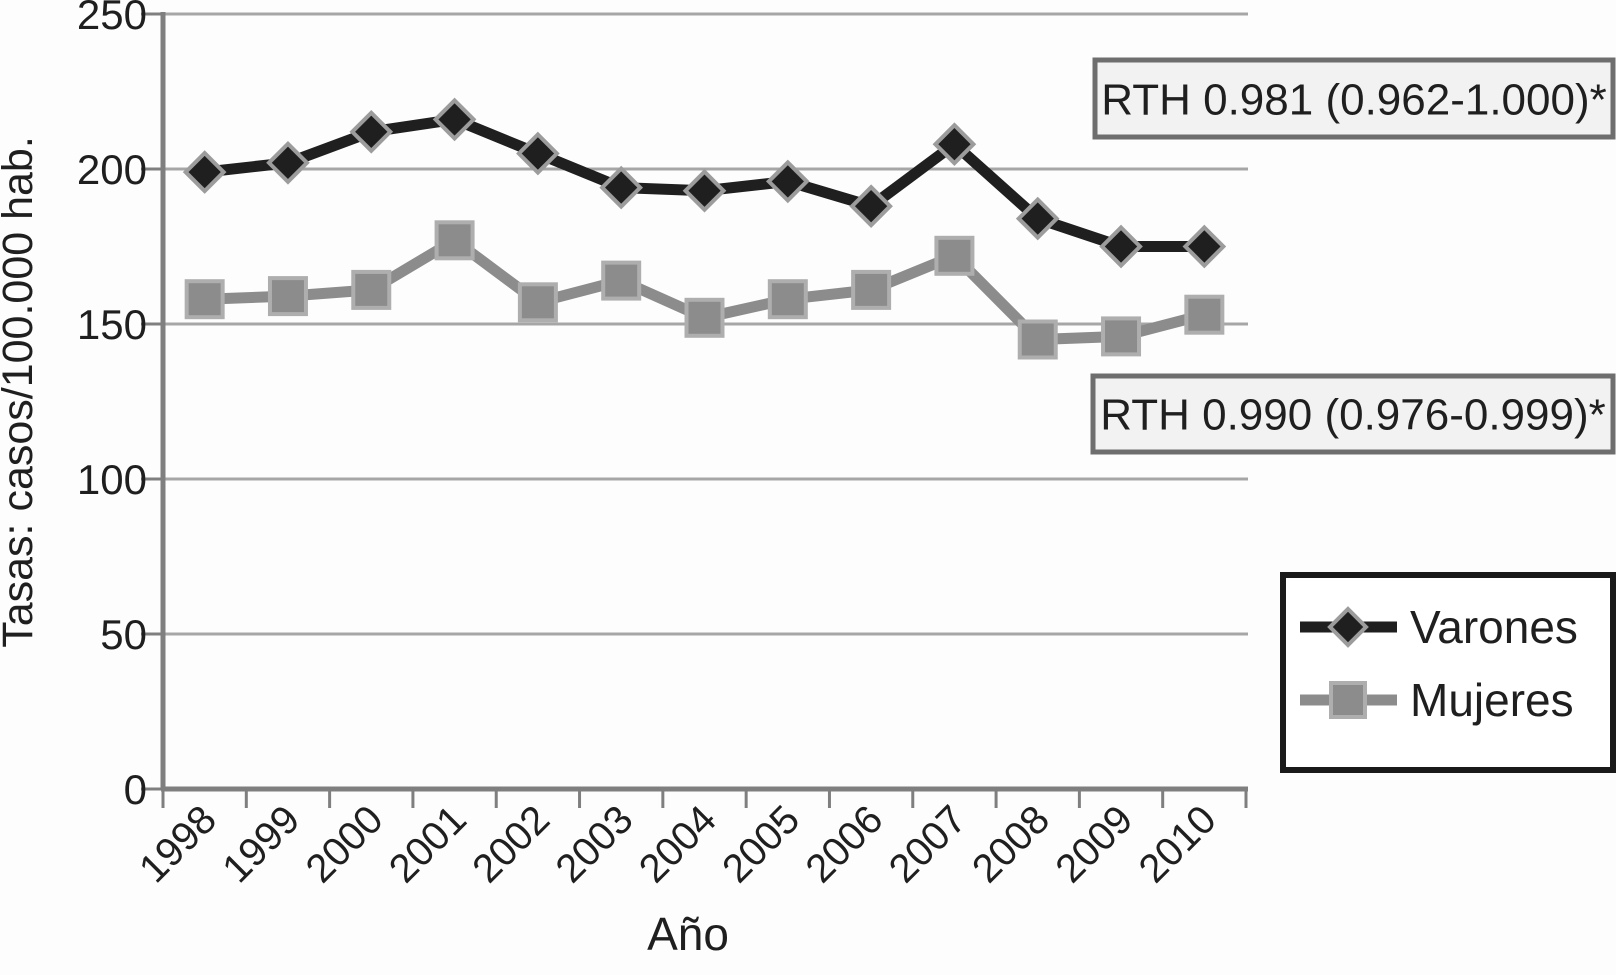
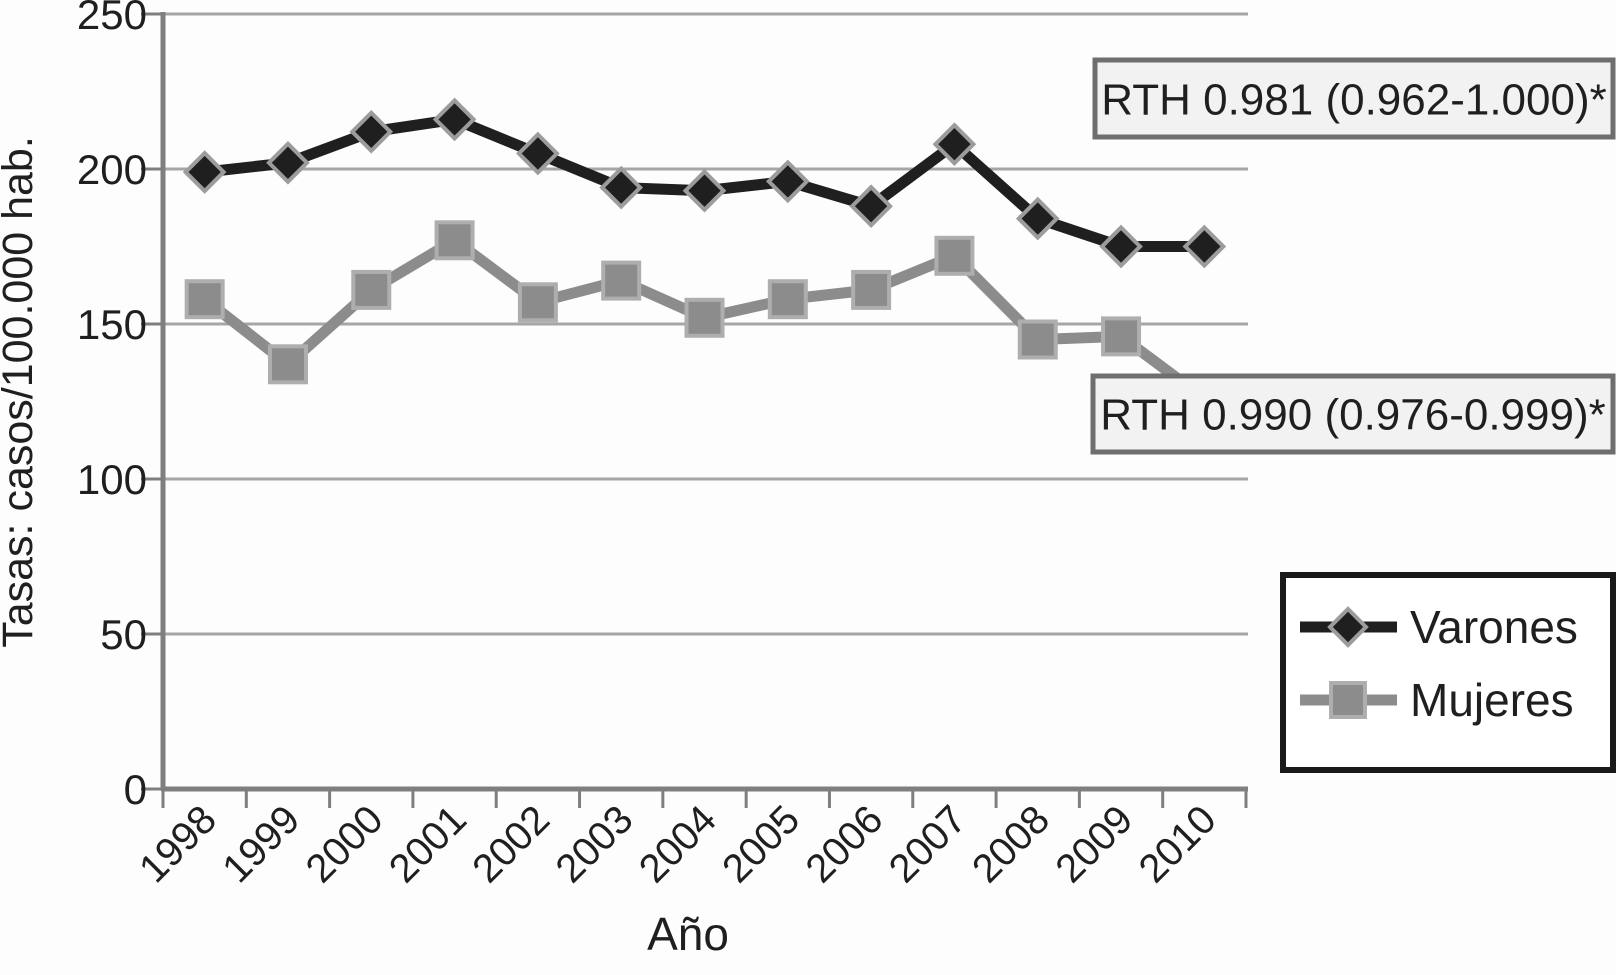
Mujeres/1999: 159 -> 137
Mujeres/2010: 153 -> 126
